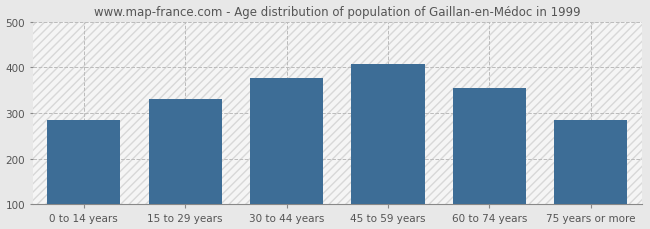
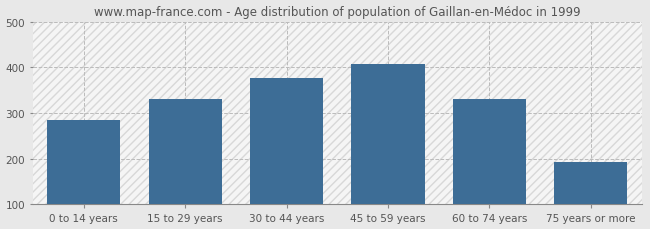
60 to 74 years: 355 -> 330
75 years or more: 285 -> 193
